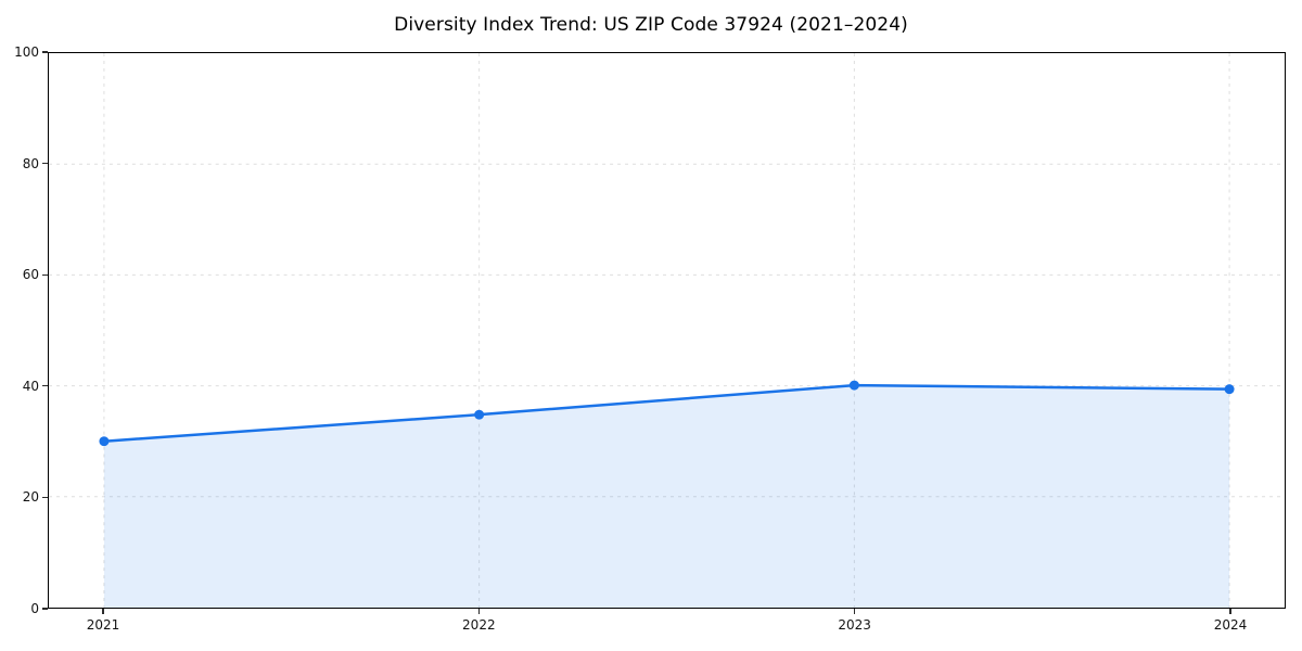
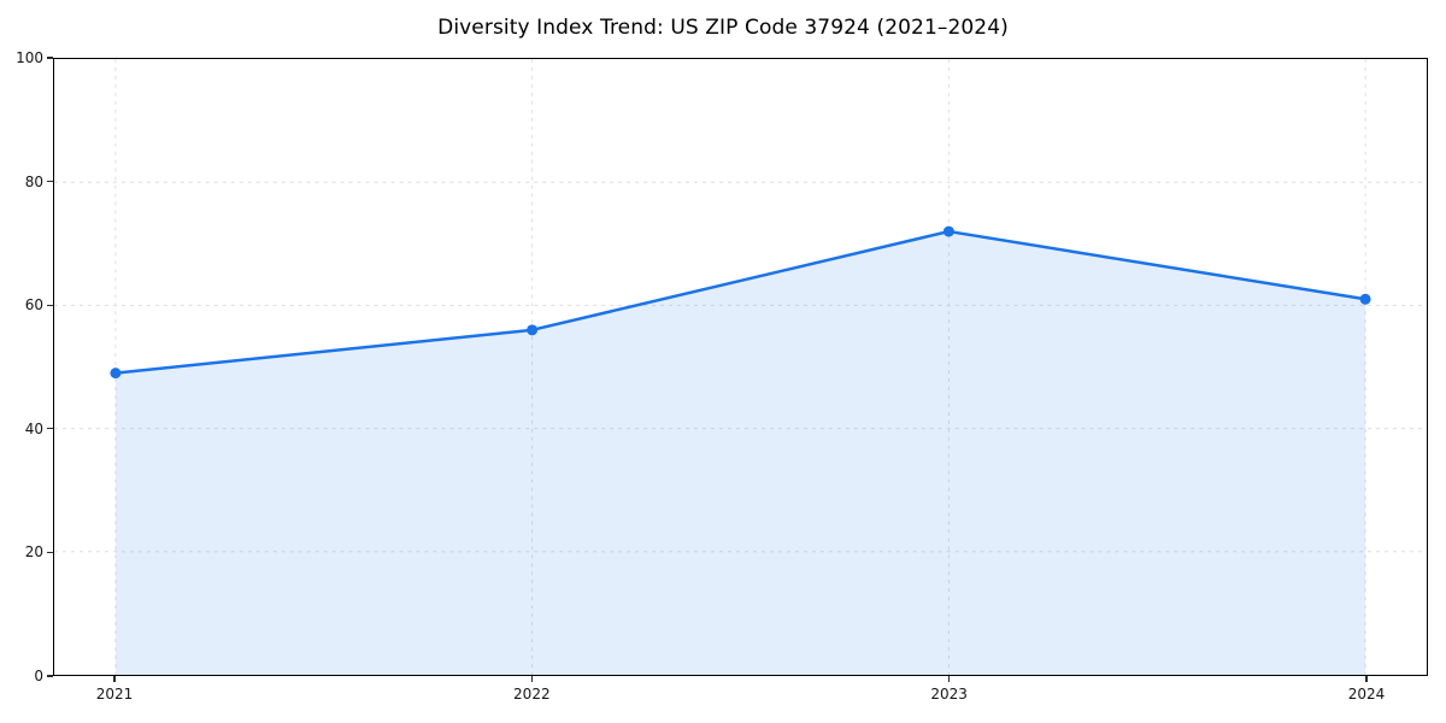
2021: 30 -> 49
2022: 35 -> 56
2023: 40 -> 72
2024: 39 -> 61
